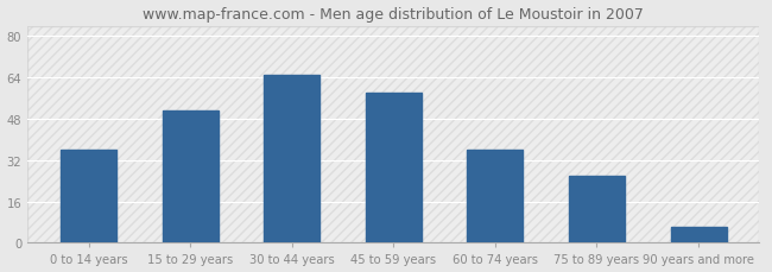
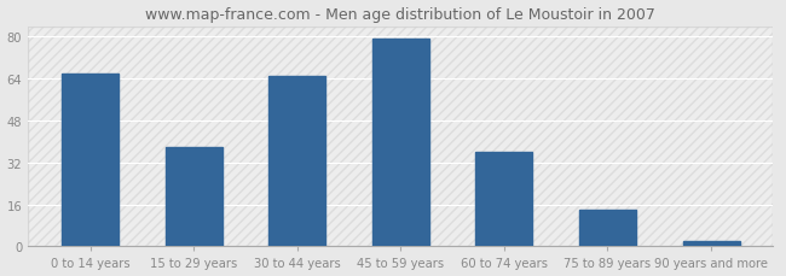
0 to 14 years: 36 -> 66
15 to 29 years: 51 -> 38
45 to 59 years: 58 -> 79
75 to 89 years: 26 -> 14
90 years and more: 6 -> 2
